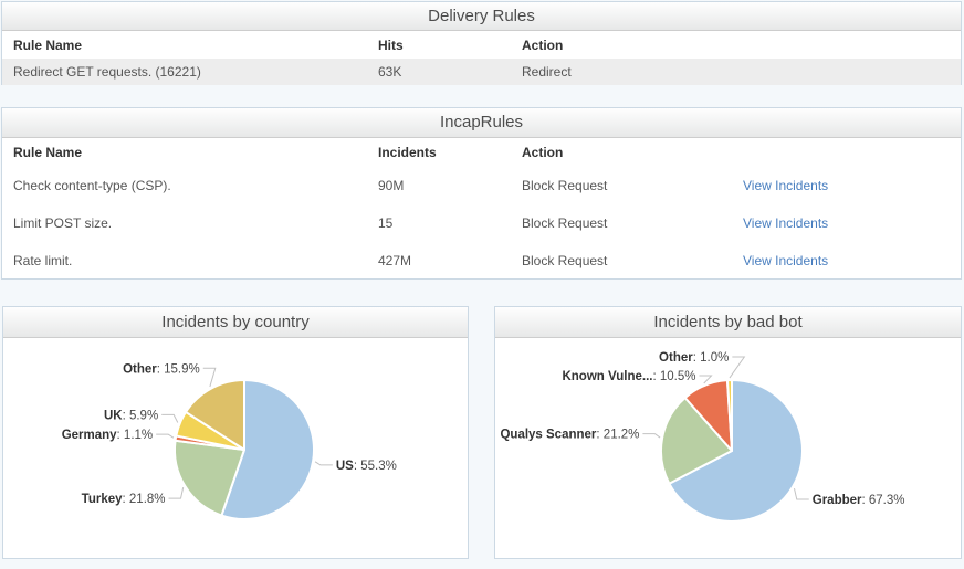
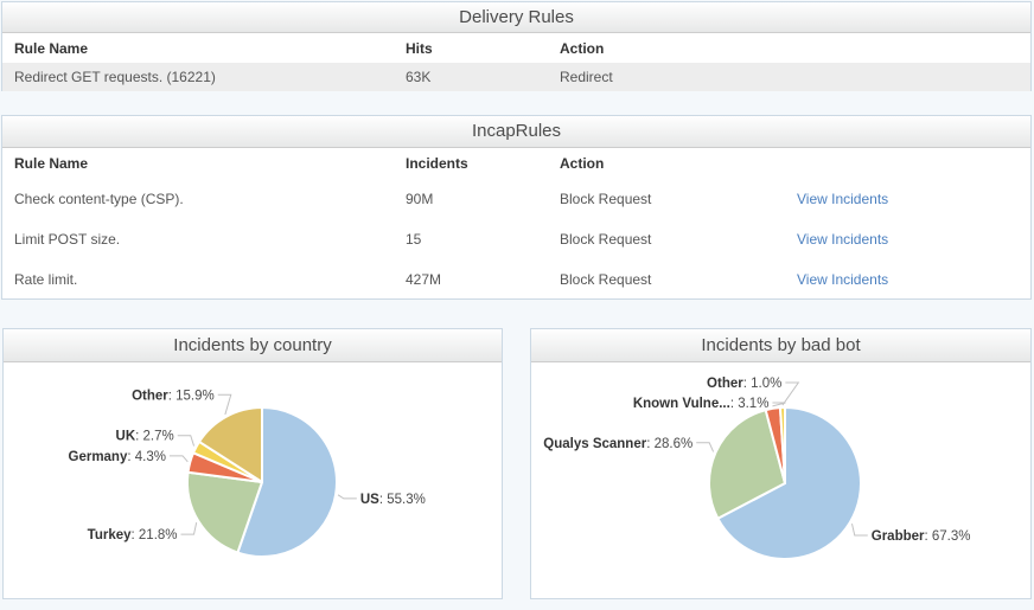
Incidents by country/Germany: 1.1% -> 4.3%
Incidents by country/UK: 5.9% -> 2.7%
Incidents by bad bot/Qualys Scanner: 21.2% -> 28.6%
Incidents by bad bot/Known Vulne...: 10.5% -> 3.1%
